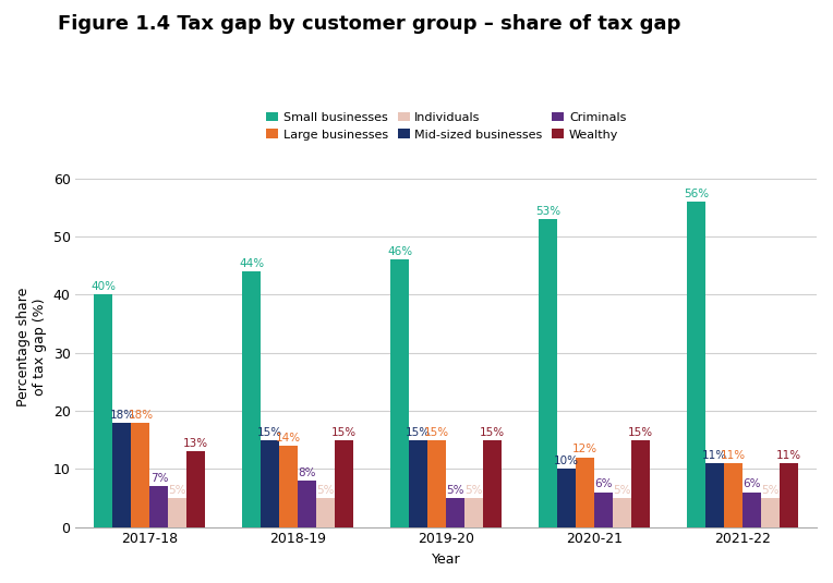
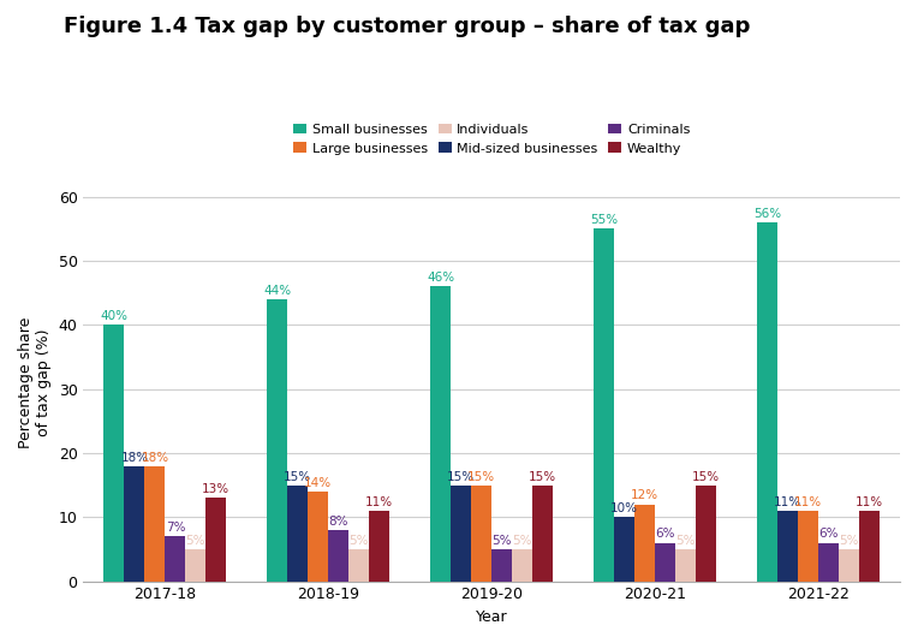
Wealthy/2018-19: 15% -> 11%
Small businesses/2020-21: 53% -> 55%
